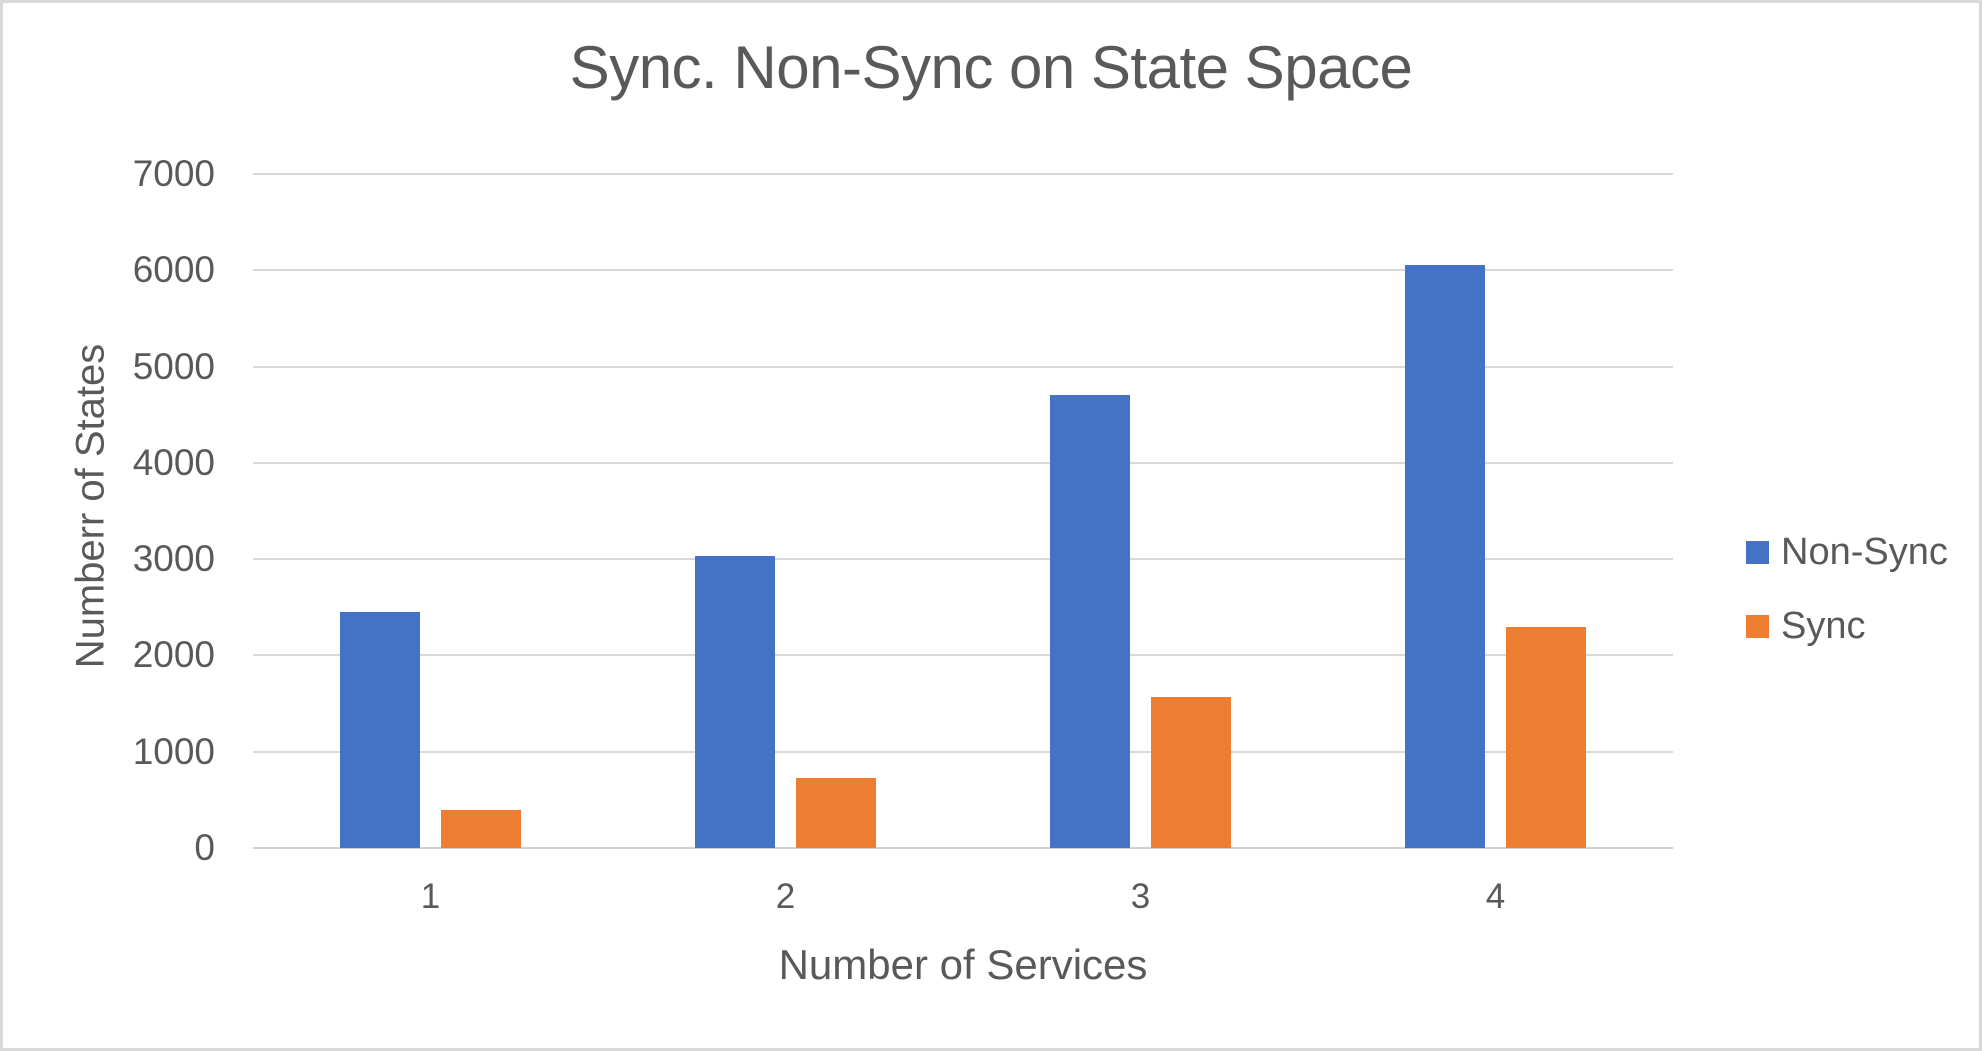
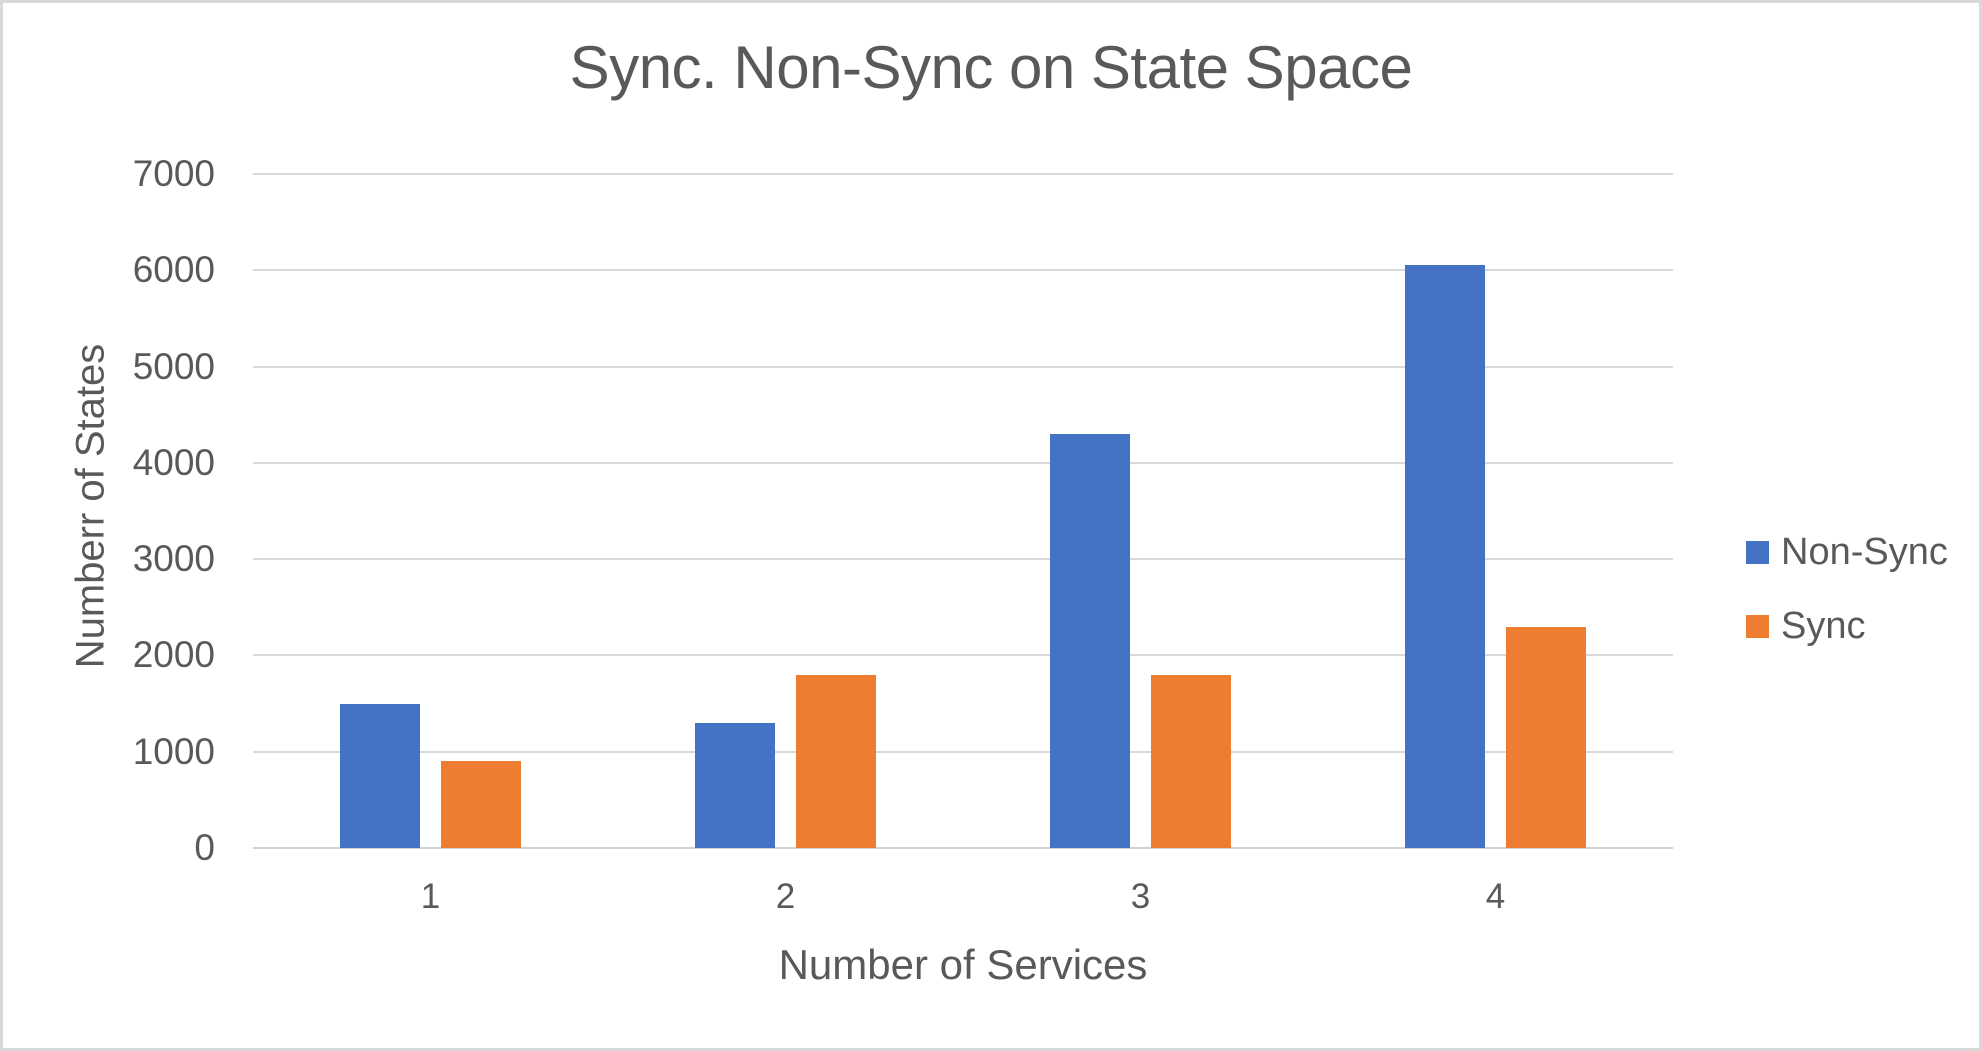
Non-Sync/1: 2400 -> 1500
Sync/1: 400 -> 900
Non-Sync/2: 3000 -> 1300
Sync/2: 700 -> 1800
Non-Sync/3: 4700 -> 4300
Sync/3: 1600 -> 1800
